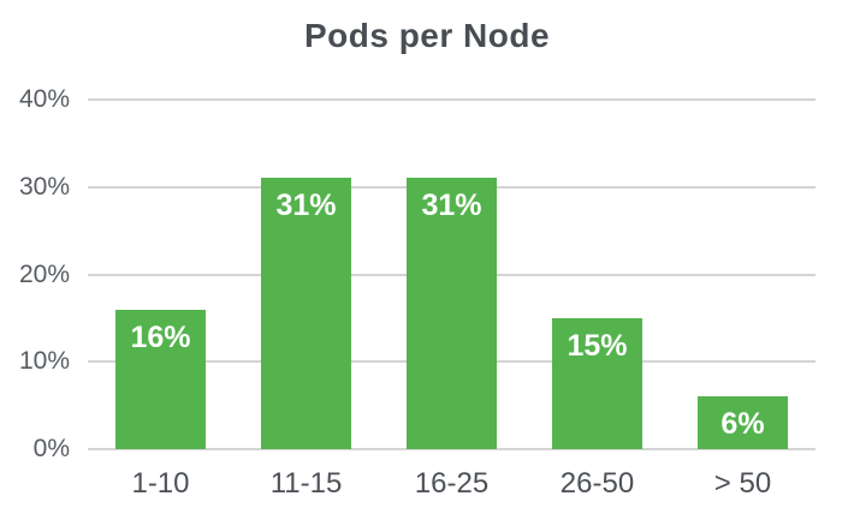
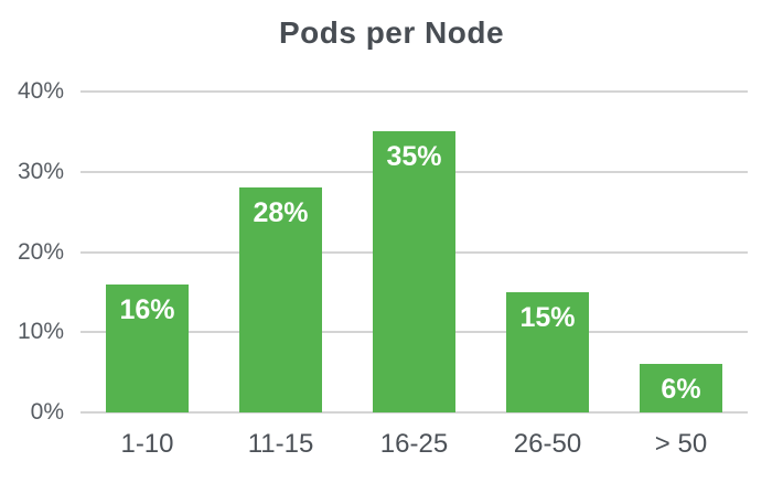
11-15: 31% -> 28%
16-25: 31% -> 35%
